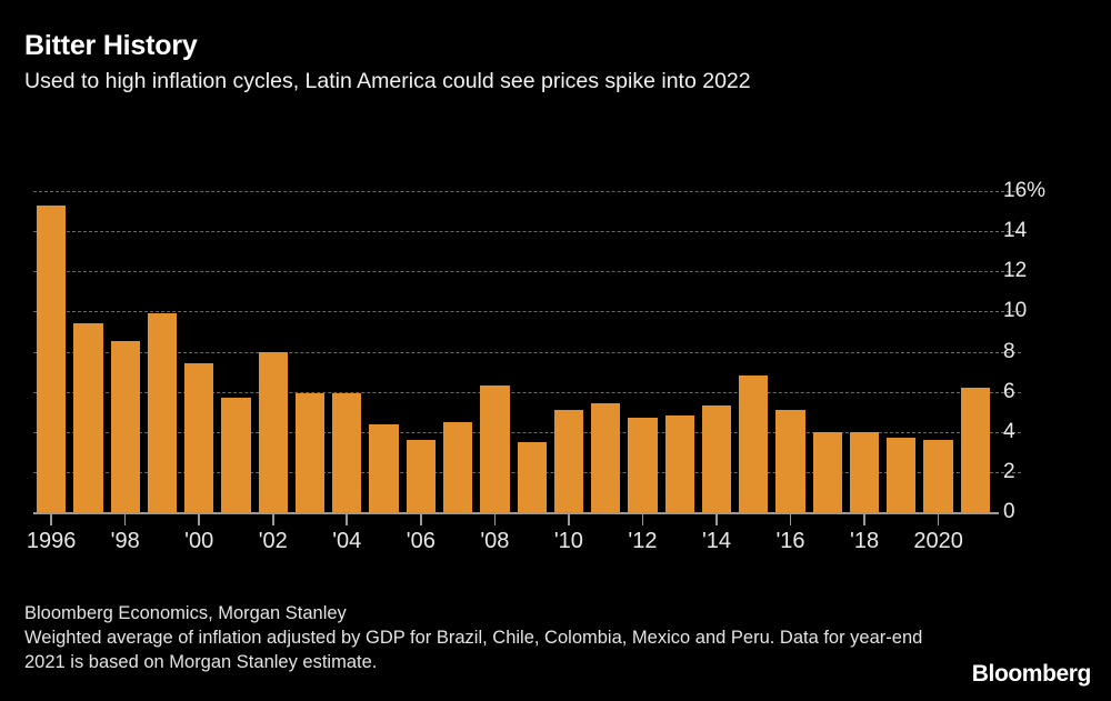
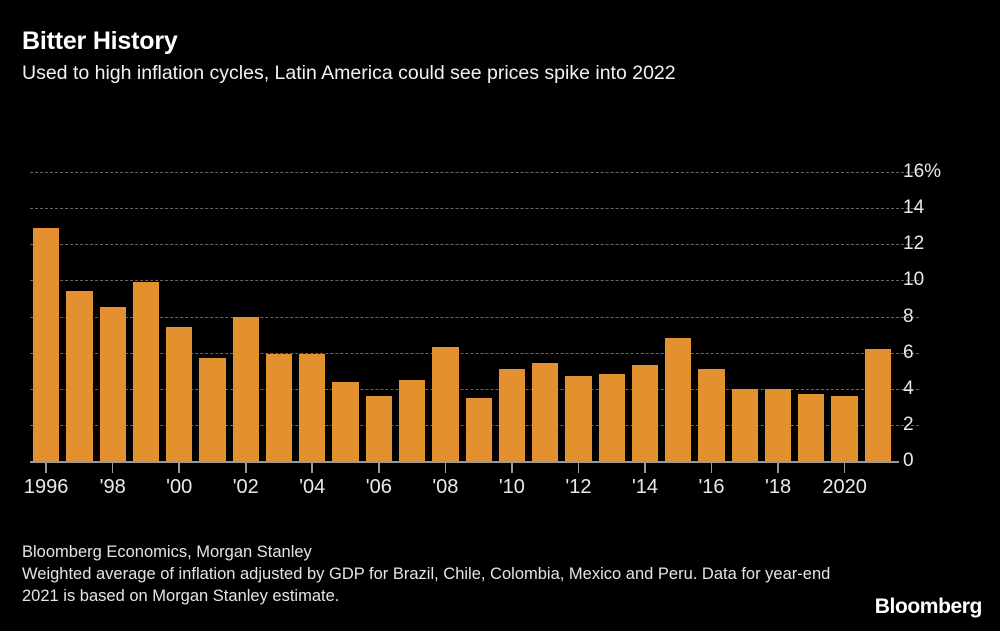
1996: 15.3% -> 12.9%
